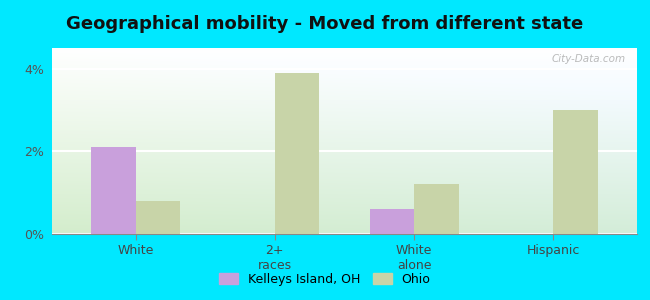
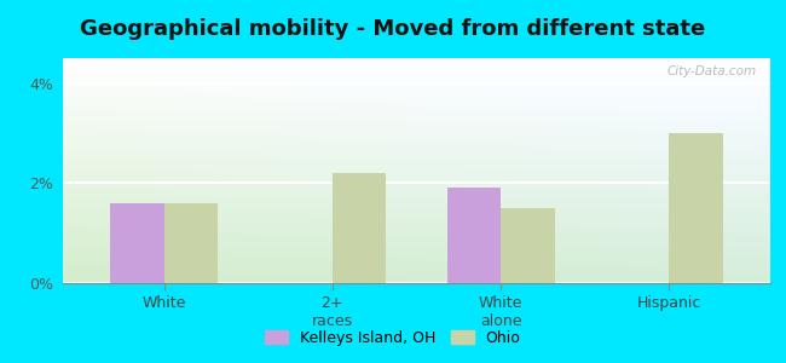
Kelleys Island, OH/White: 2.1% -> 1.6%
Ohio/White: 0.8% -> 1.6%
Ohio/2+ races: 3.9% -> 2.2%
Kelleys Island, OH/White alone: 0.6% -> 1.9%
Ohio/White alone: 1.2% -> 1.5%
